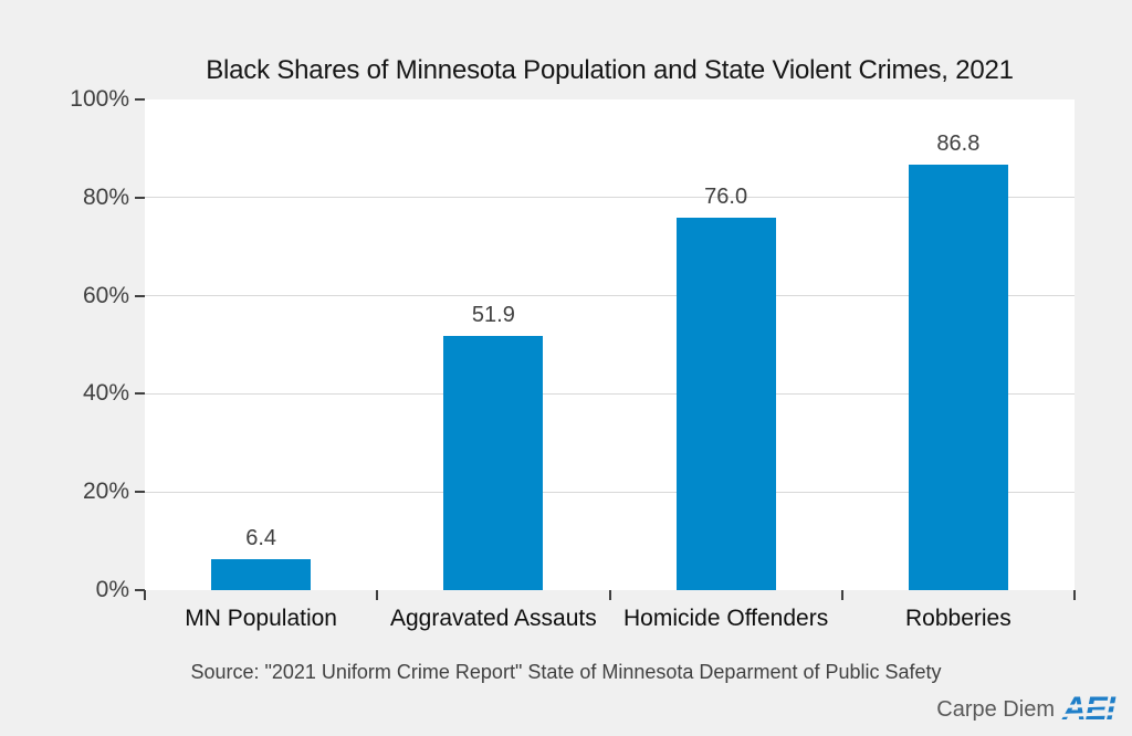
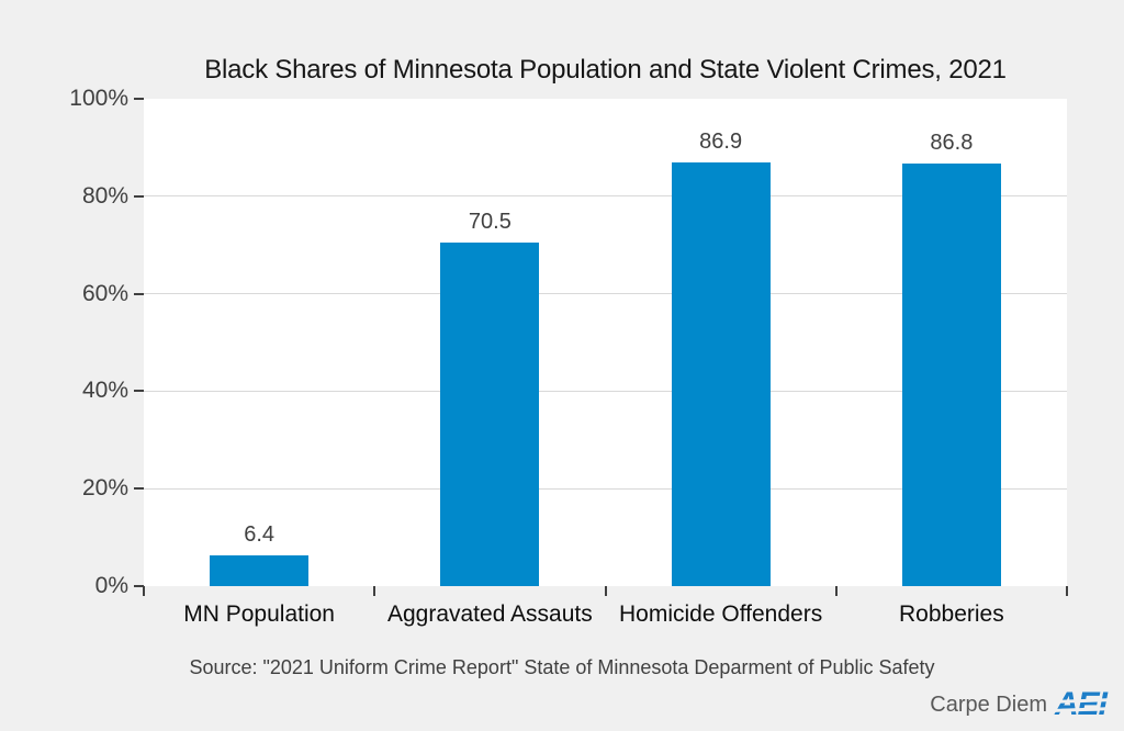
Aggravated Assauts: 51.9 -> 70.5
Homicide Offenders: 76.0 -> 86.9
